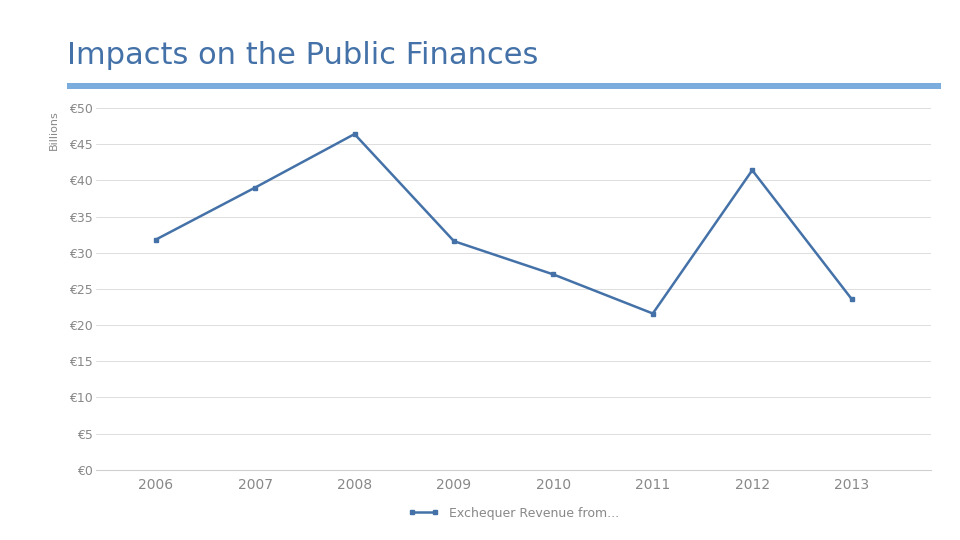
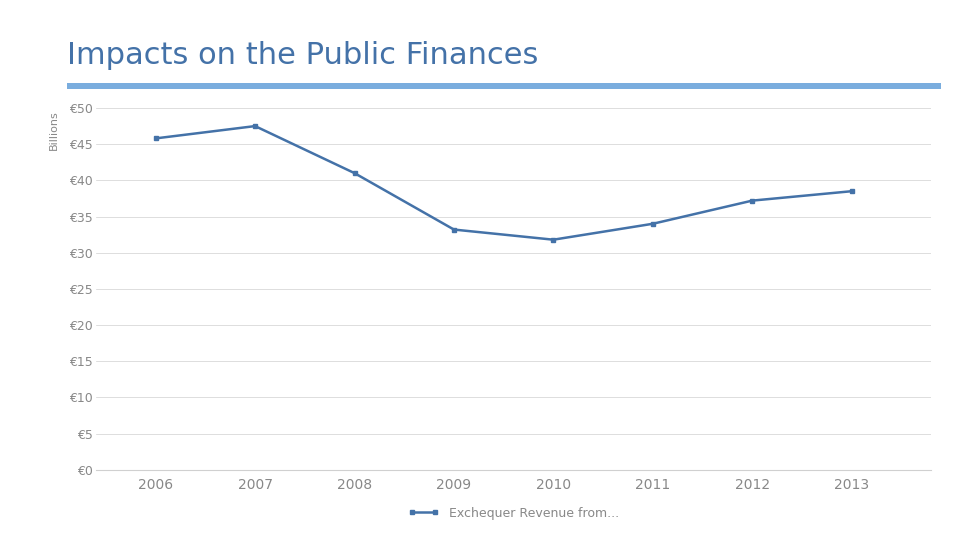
2006: €31.8 -> €45.8
2007: €39.0 -> €47.5
2008: €46.4 -> €41.0
2009: €31.6 -> €33.2
2010: €27.0 -> €31.8
2011: €21.6 -> €34.0
2012: €41.4 -> €37.2
2013: €23.6 -> €38.5
